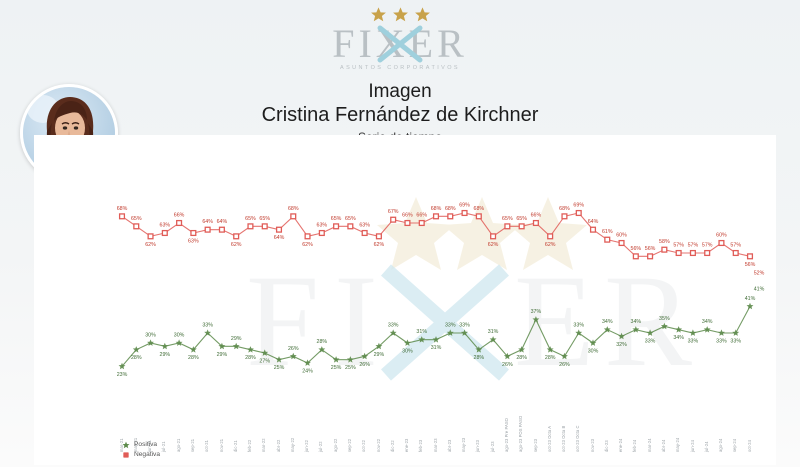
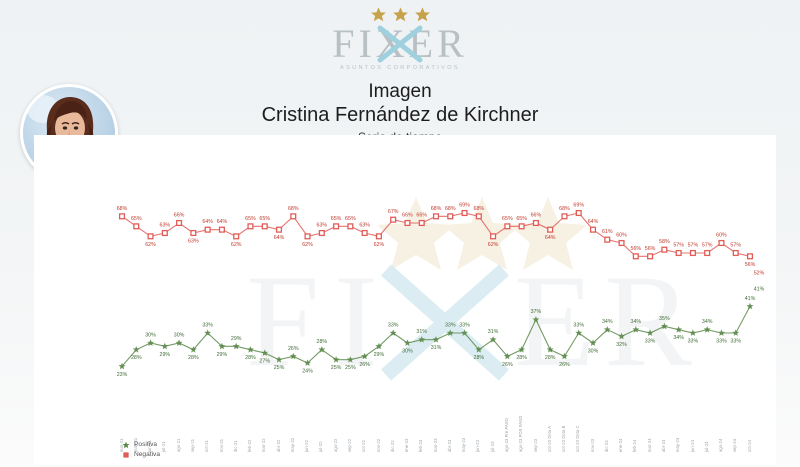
Negativa/oct-23 Octa A: 62% -> 64%
